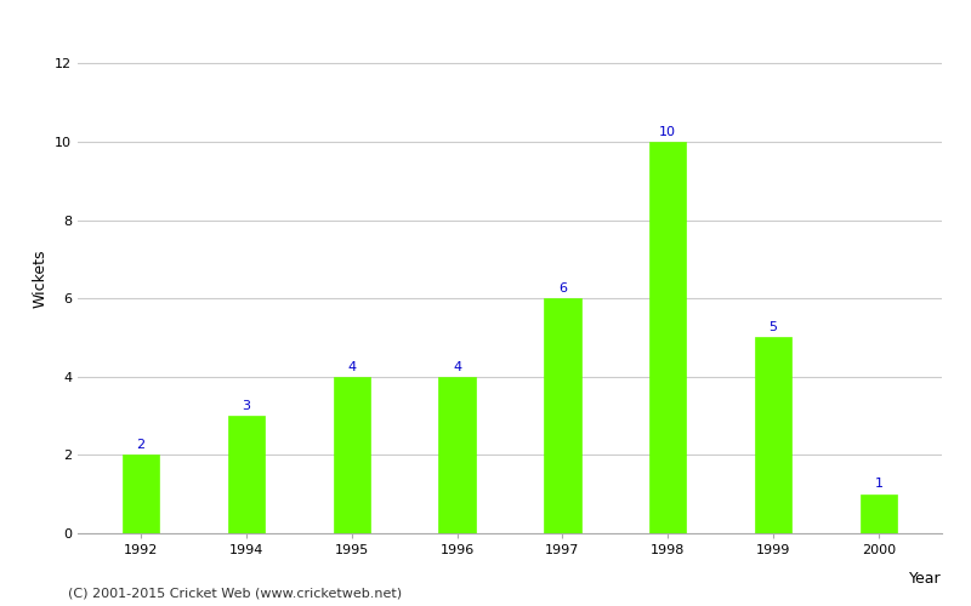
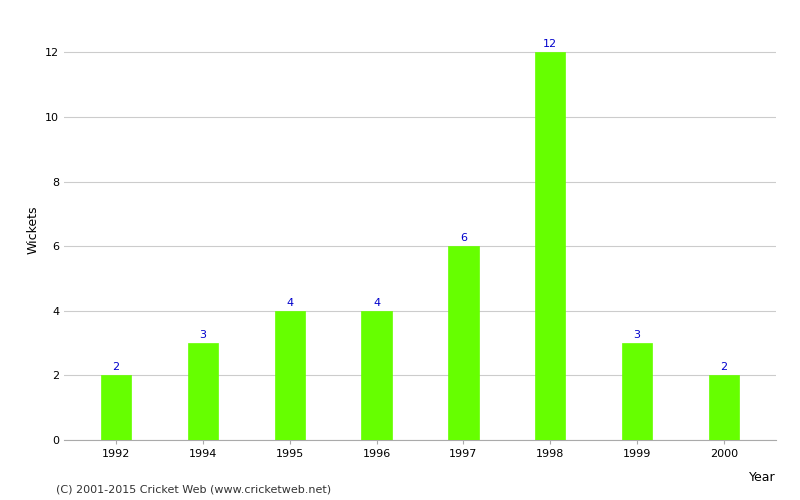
1998: 10 -> 12
1999: 5 -> 3
2000: 1 -> 2
